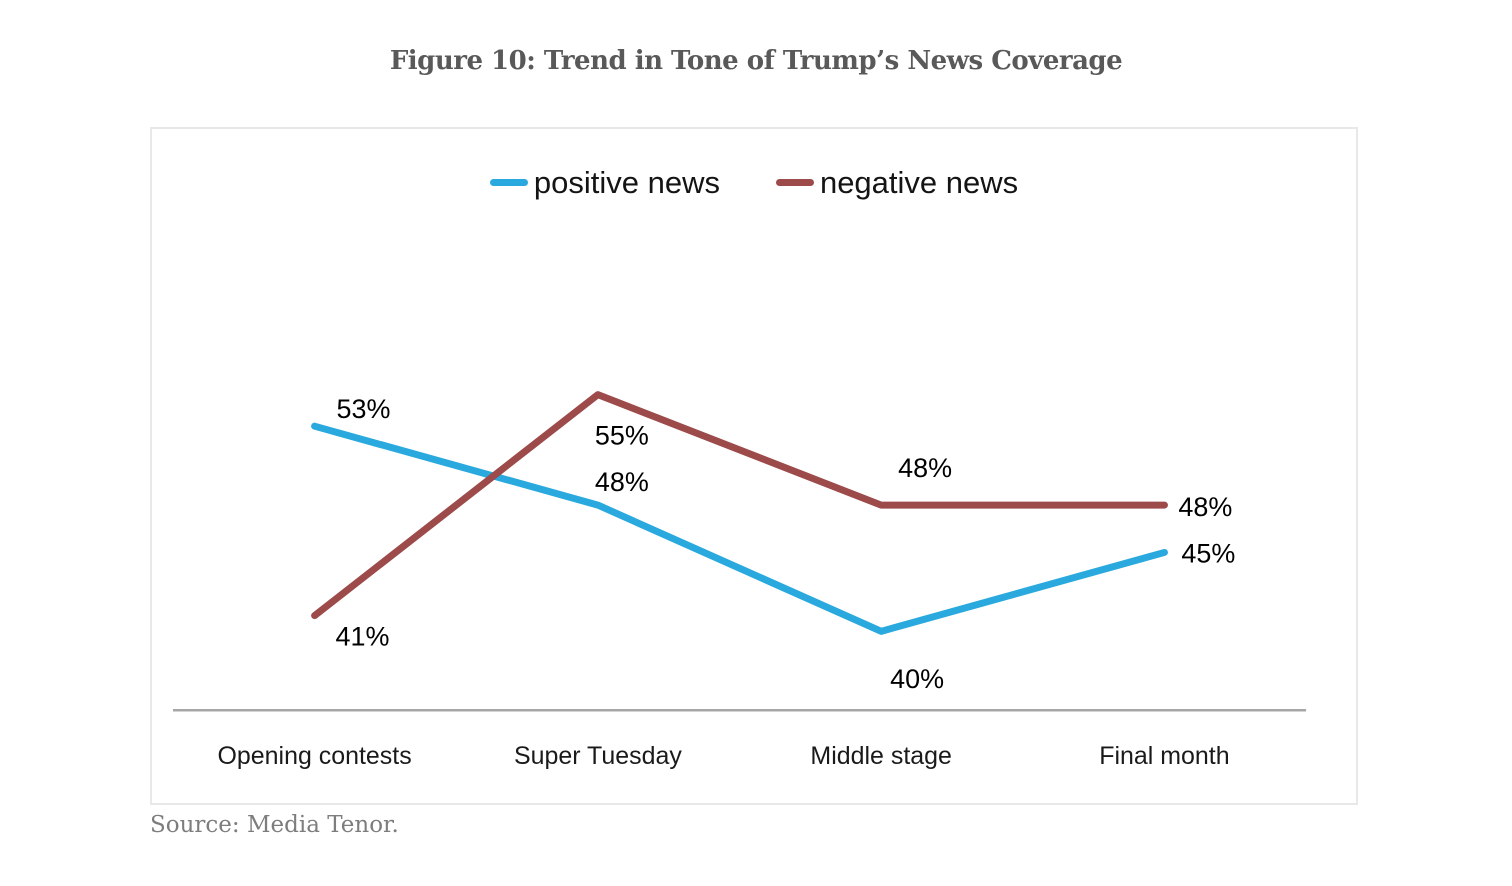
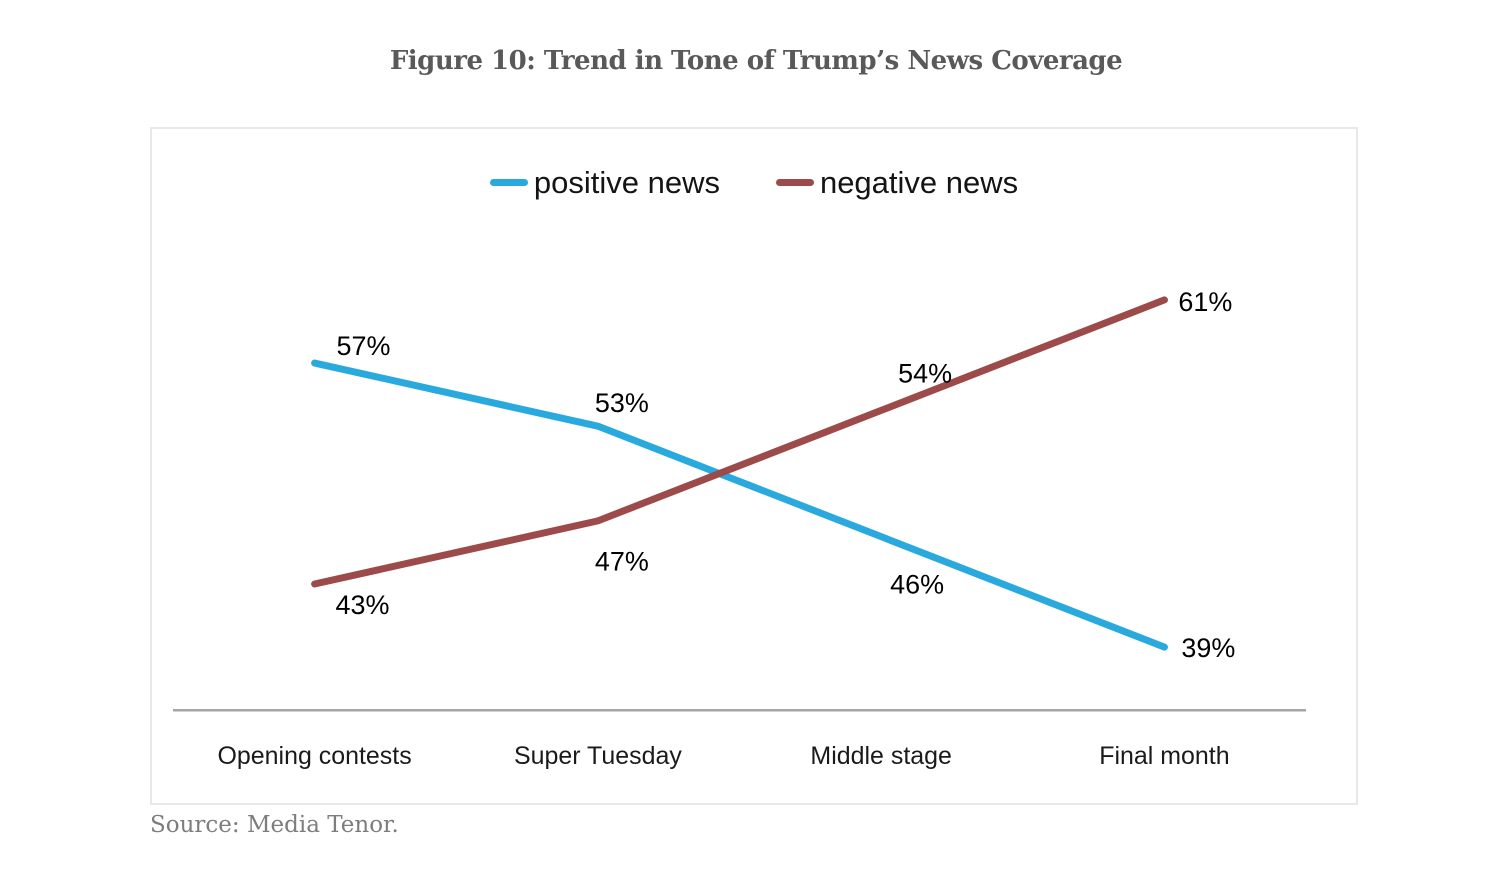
positive news/Opening contests: 53% -> 57%
negative news/Opening contests: 41% -> 43%
positive news/Super Tuesday: 48% -> 53%
negative news/Super Tuesday: 55% -> 47%
positive news/Middle stage: 40% -> 46%
negative news/Middle stage: 48% -> 54%
positive news/Final month: 45% -> 39%
negative news/Final month: 48% -> 61%
